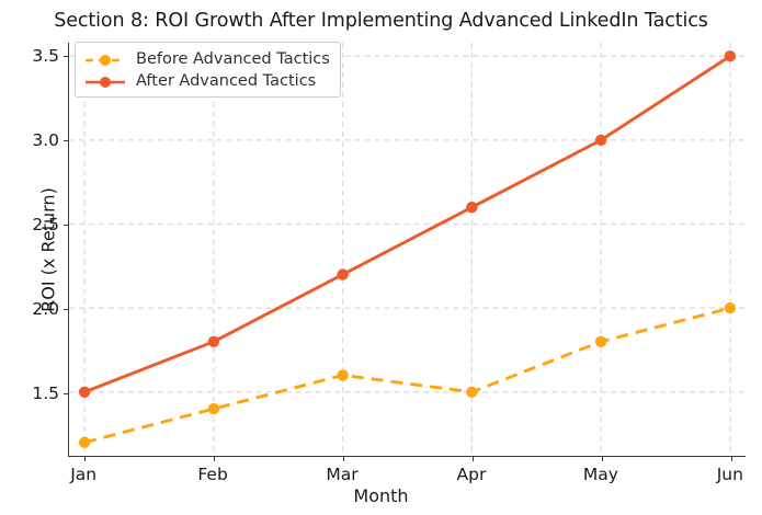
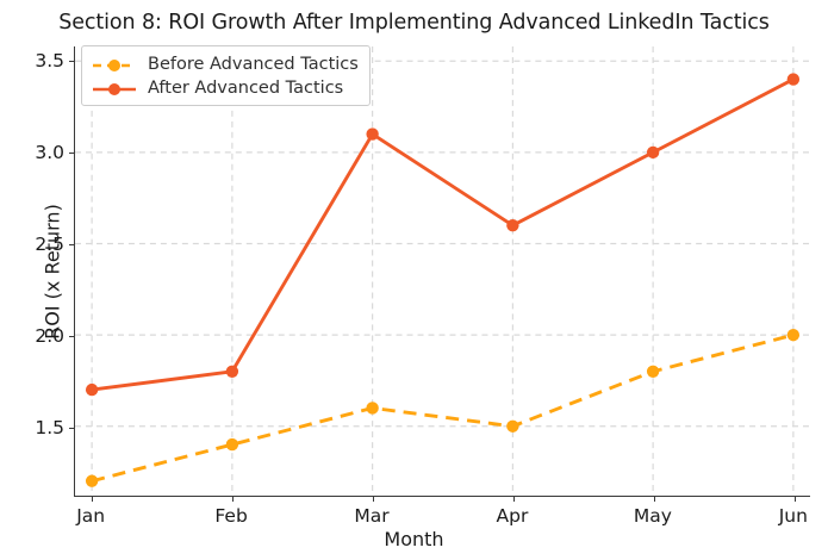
After Advanced Tactics/Jan: 1.5 -> 1.7
After Advanced Tactics/Mar: 2.2 -> 3.1
After Advanced Tactics/Jun: 3.5 -> 3.4
